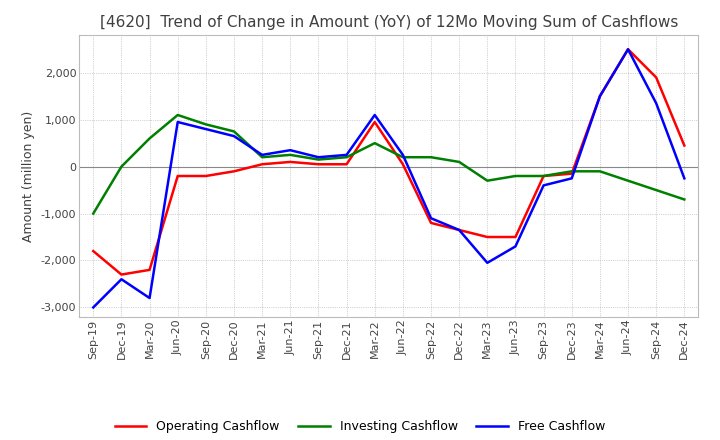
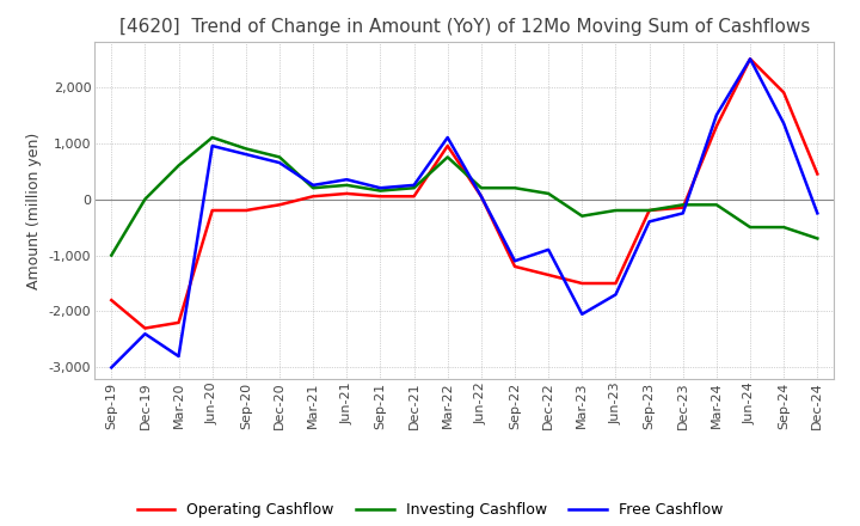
Investing Cashflow/Mar-22: 500 -> 750
Free Cashflow/Jun-22: 250 -> 50
Free Cashflow/Dec-22: -1,350 -> -900
Operating Cashflow/Mar-24: 1,500 -> 1,300
Investing Cashflow/Jun-24: -300 -> -500
